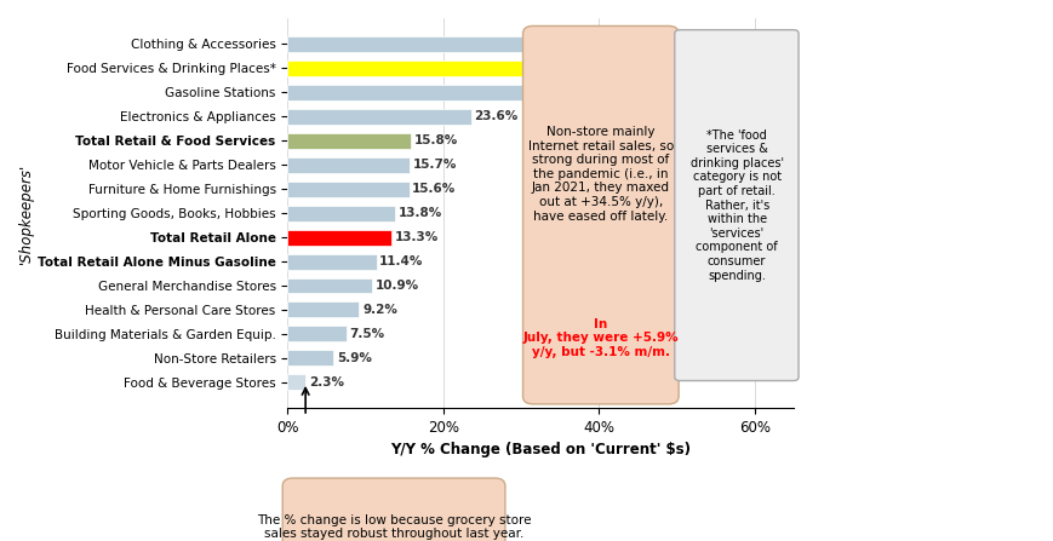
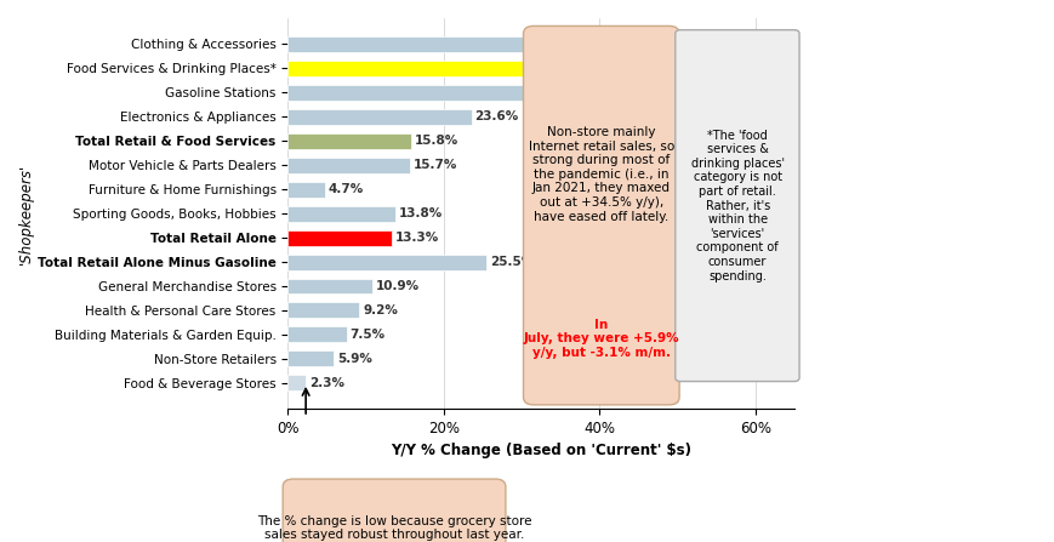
Furniture & Home Furnishings: 15.6% -> 4.7%
Total Retail Alone Minus Gasoline: 11.4% -> 25.5%
